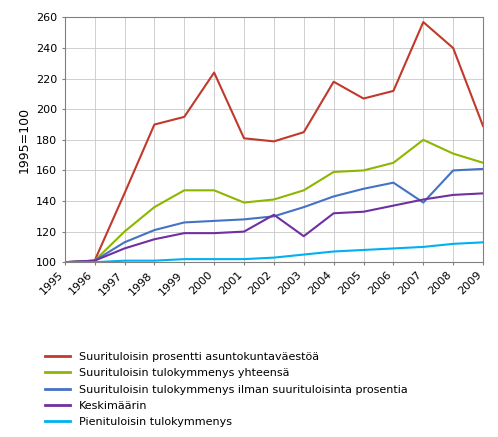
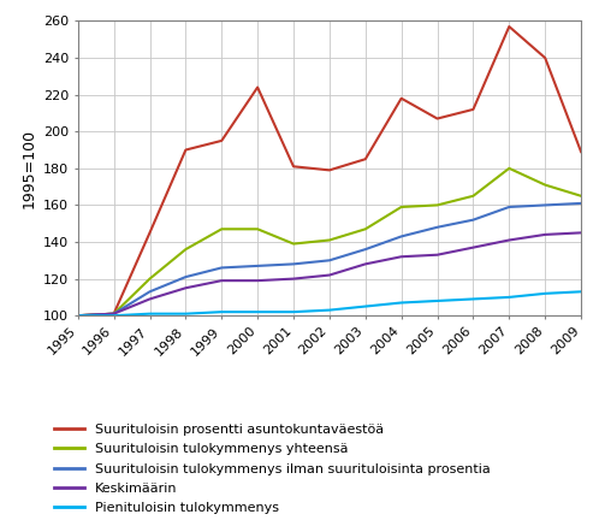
Keskimäärin/2002: 131 -> 122
Keskimäärin/2003: 117 -> 128
Suurituloisin tulokymmenys ilman suurituloisinta prosentia/2007: 139 -> 159
